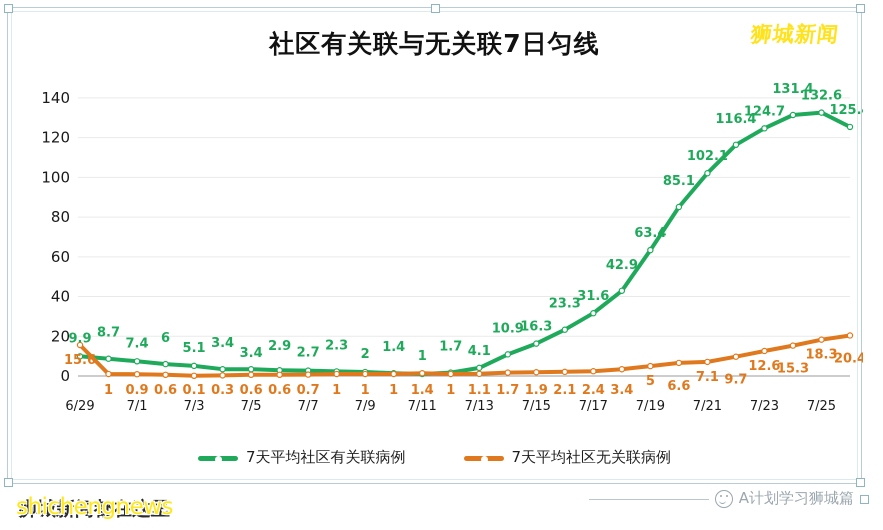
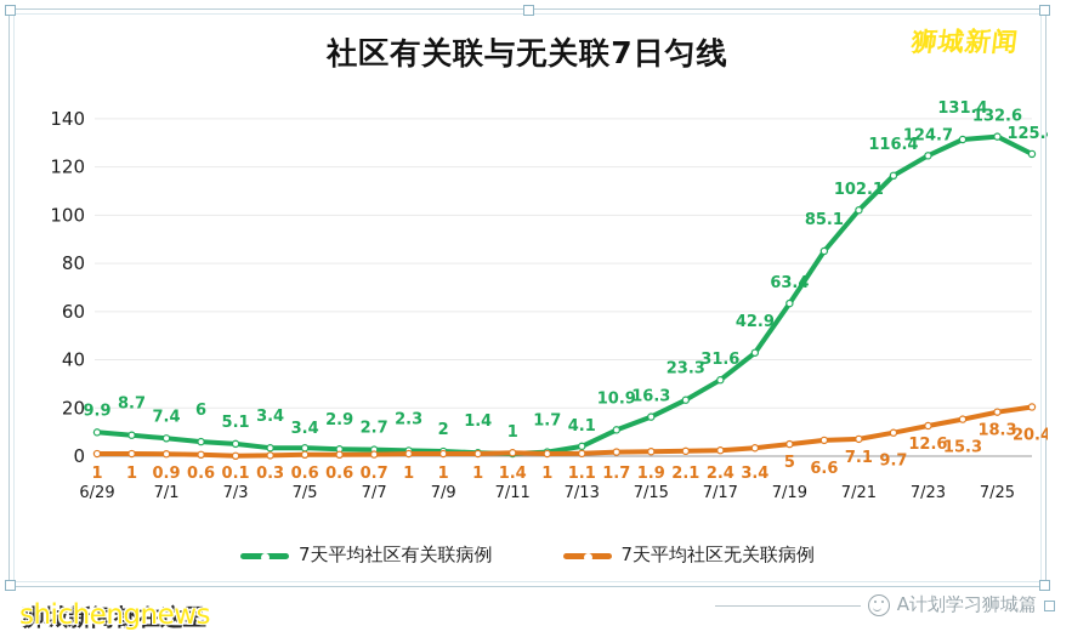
7天平均社区无关联病例/6/29: 15.6 -> 1
